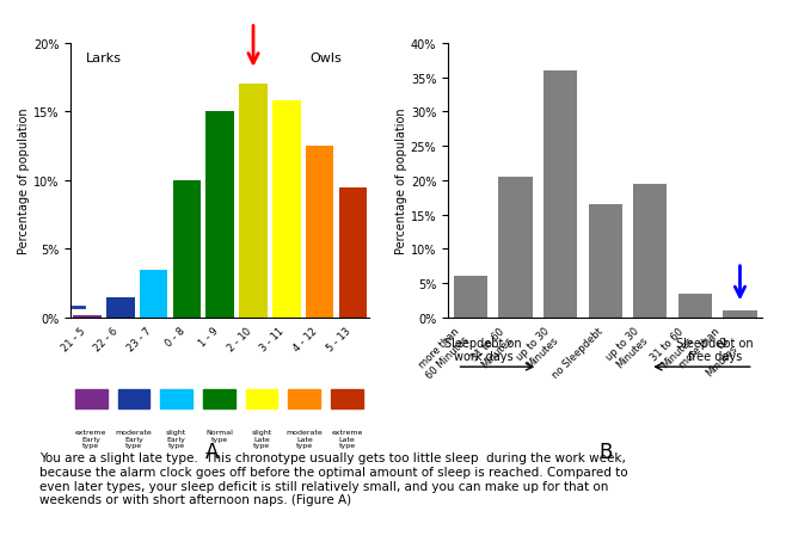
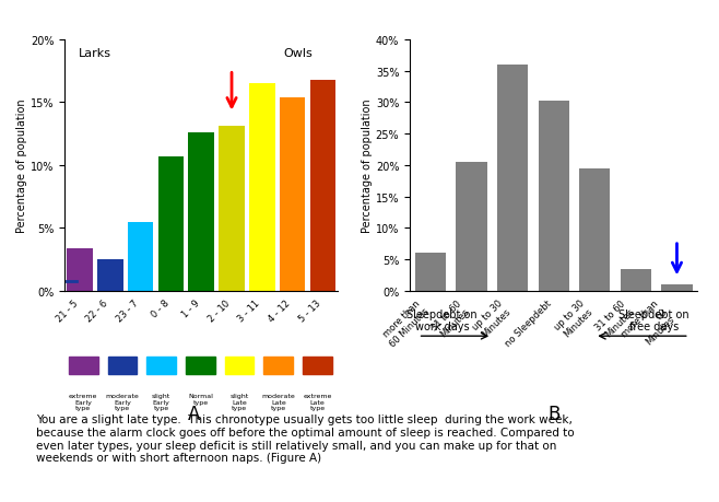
21 - 5: 0.2% -> 3.4%
22 - 6: 1.5% -> 2.5%
23 - 7: 3.5% -> 5.5%
0 - 8: 10.0% -> 10.7%
1 - 9: 15.0% -> 12.6%
2 - 10: 17.0% -> 13.1%
3 - 11: 15.8% -> 16.5%
4 - 12: 12.5% -> 15.4%
5 - 13: 9.5% -> 16.8%
no Sleepdebt: 16.5% -> 30.2%
